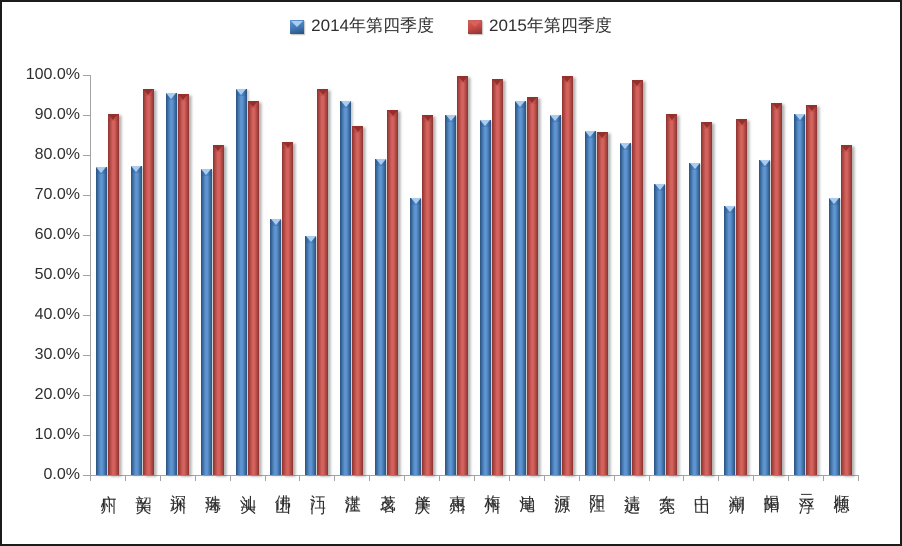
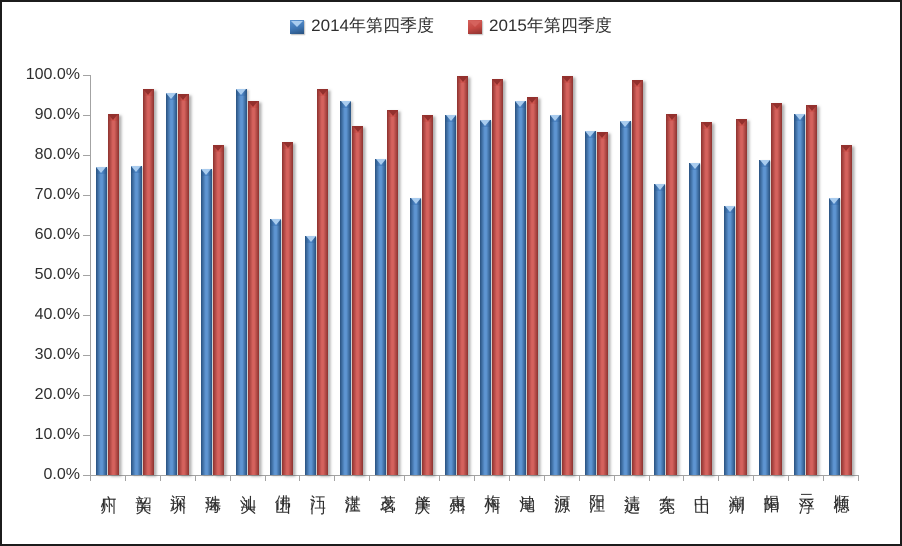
2014年第四季度/清远: 83% -> 88%
